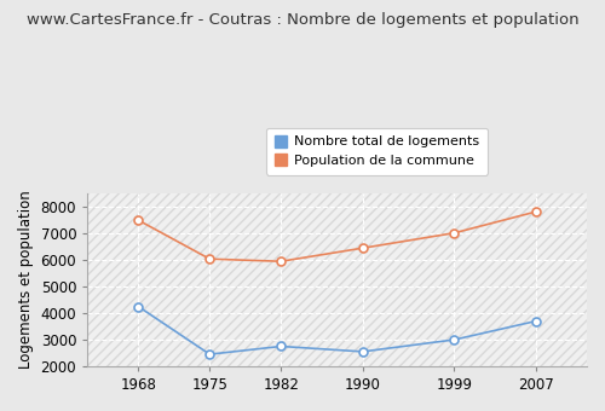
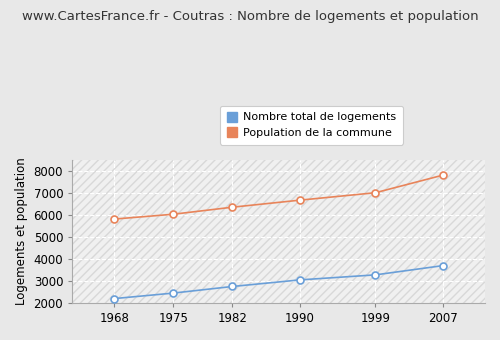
Nombre total de logements/1968: 4250 -> 2200
Population de la commune/1968: 7500 -> 5820
Population de la commune/1982: 5950 -> 6360
Nombre total de logements/1990: 2550 -> 3050
Population de la commune/1990: 6450 -> 6680
Nombre total de logements/1999: 3000 -> 3280
